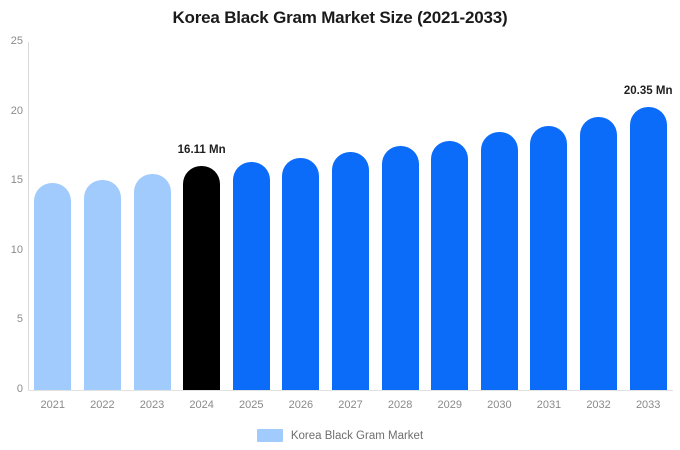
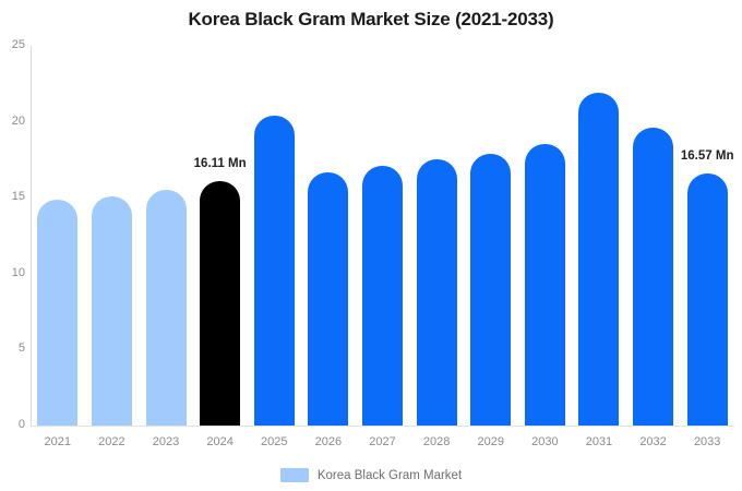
2025: 16.4 -> 20.4
2031: 19.0 -> 21.9
2033: 20.35 -> 16.57
